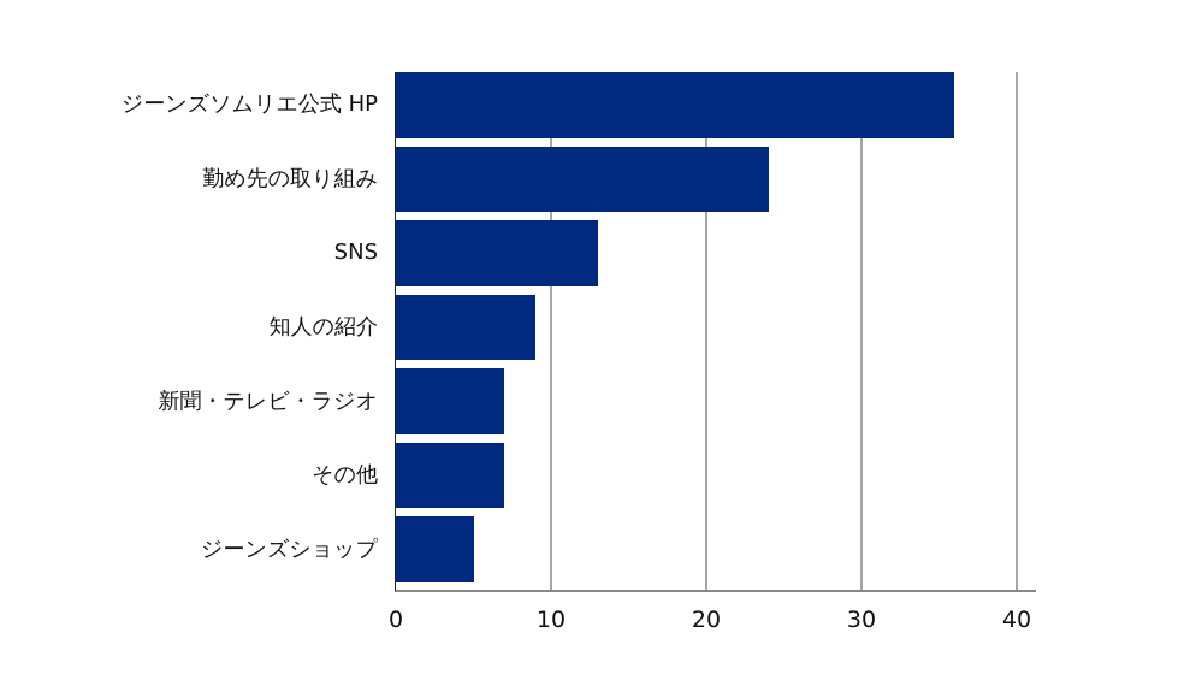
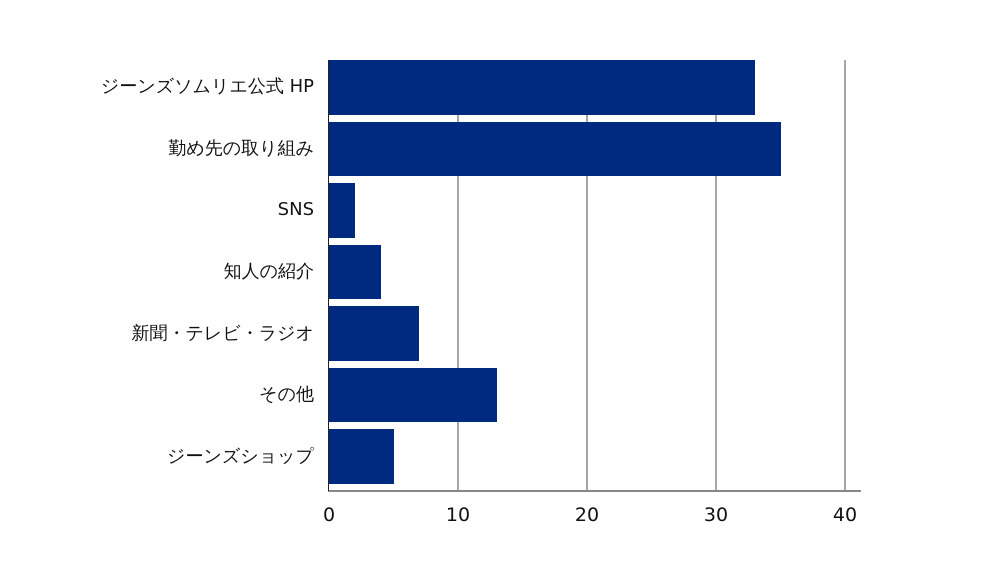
ジーンズソムリエ公式 HP: 36 -> 33
勤め先の取り組み: 24 -> 35
SNS: 13 -> 2
知人の紹介: 9 -> 4
その他: 7 -> 13
